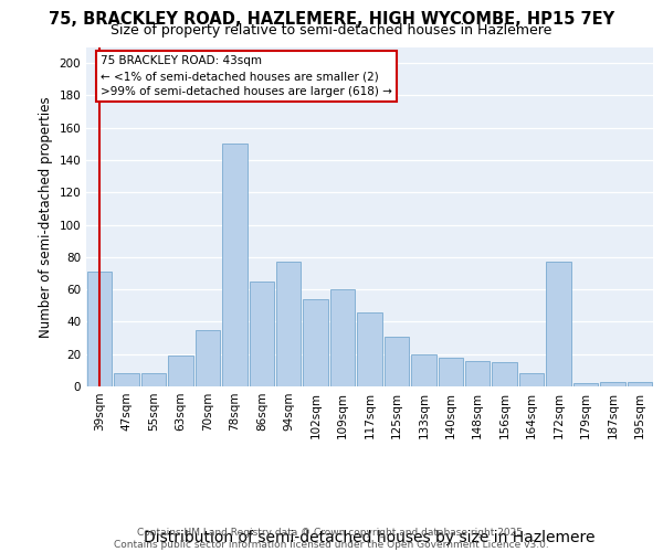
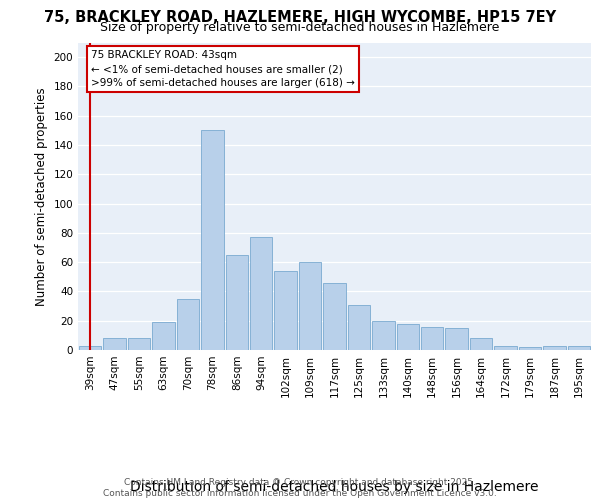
39sqm: 71 -> 3
172sqm: 77 -> 3
